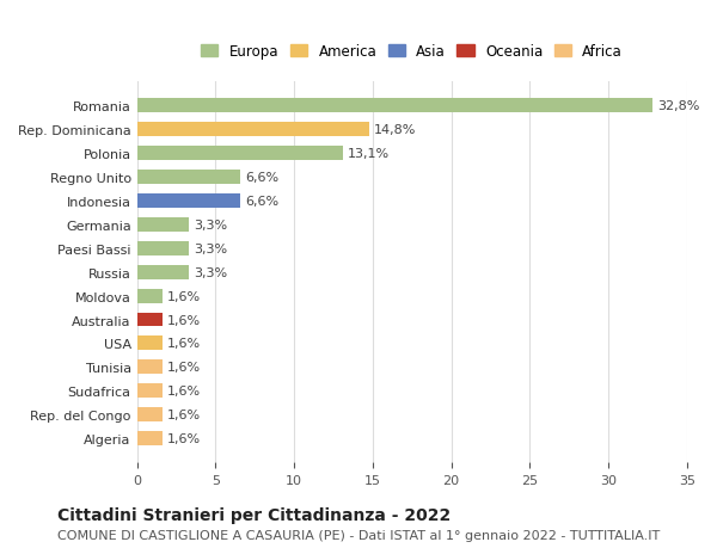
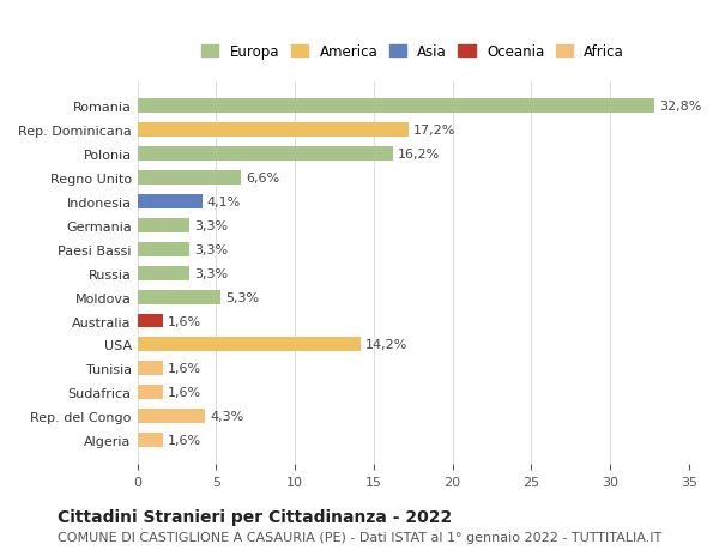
Rep. Dominicana: 14,8% -> 17,2%
Polonia: 13,1% -> 16,2%
Indonesia: 6,6% -> 4,1%
Moldova: 1,6% -> 5,3%
USA: 1,6% -> 14,2%
Rep. del Congo: 1,6% -> 4,3%
